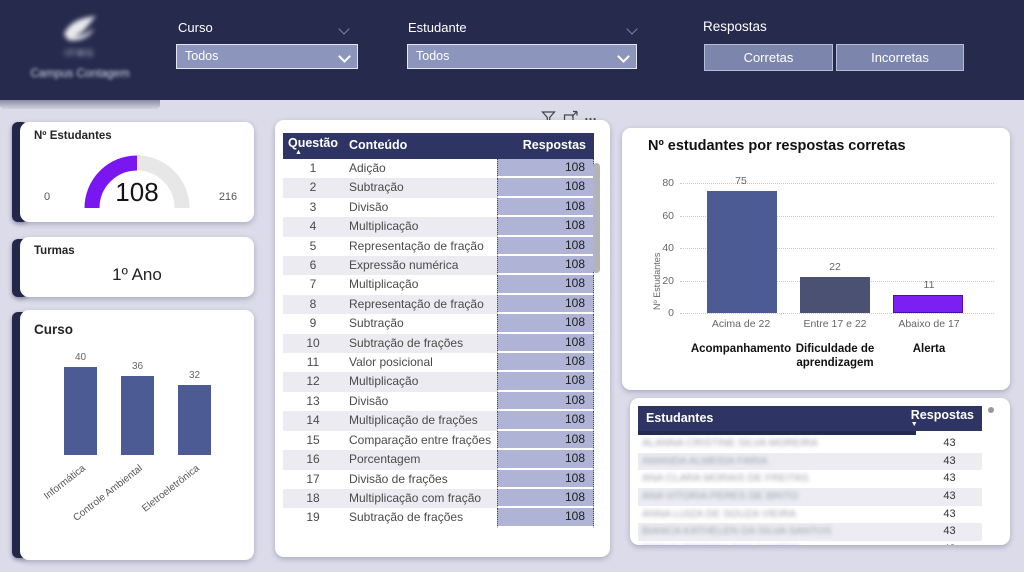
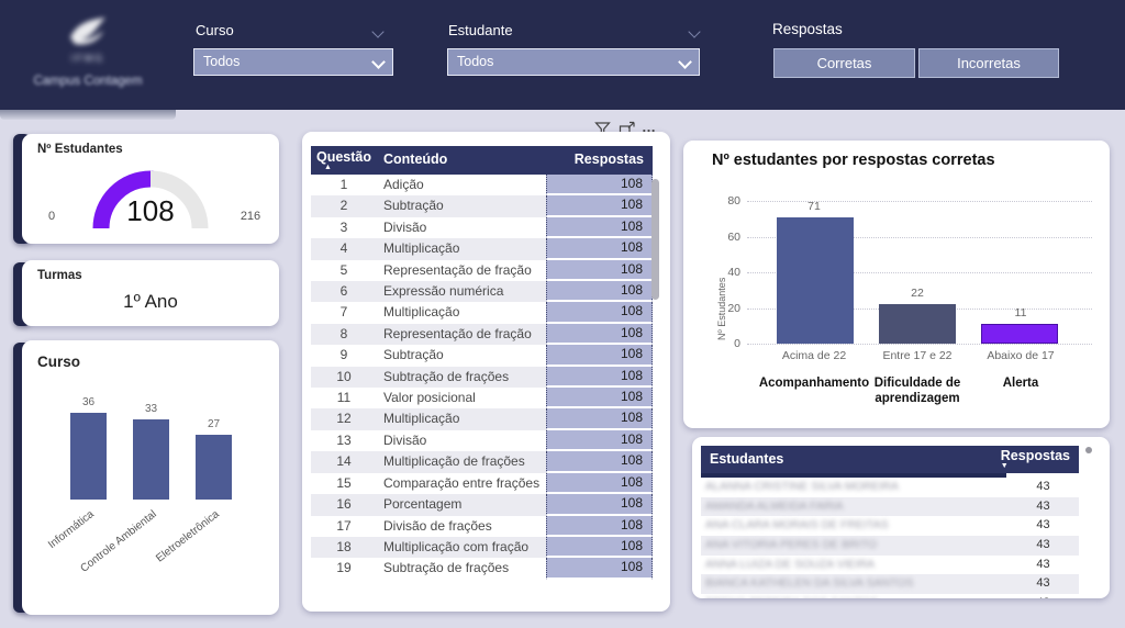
Curso/Informática: 40 -> 36
Curso/Controle Ambiental: 36 -> 33
Curso/Eletroeletrônica: 32 -> 27
Nº estudantes por respostas corretas/Acima de 22: 75 -> 71
